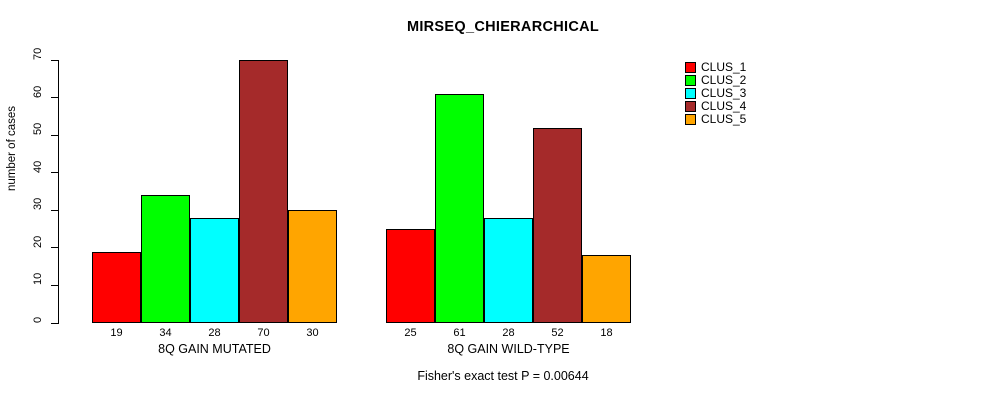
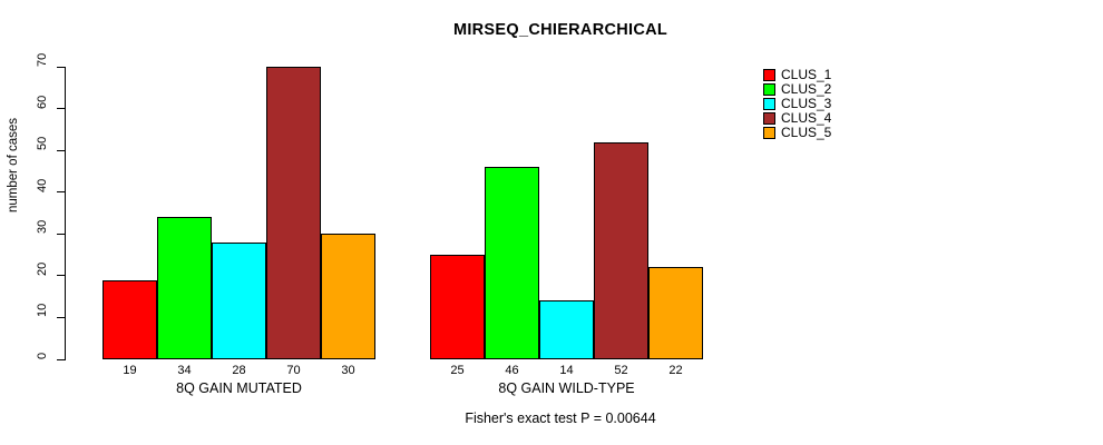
CLUS_2/8Q GAIN WILD-TYPE: 61 -> 46
CLUS_3/8Q GAIN WILD-TYPE: 28 -> 14
CLUS_5/8Q GAIN WILD-TYPE: 18 -> 22
